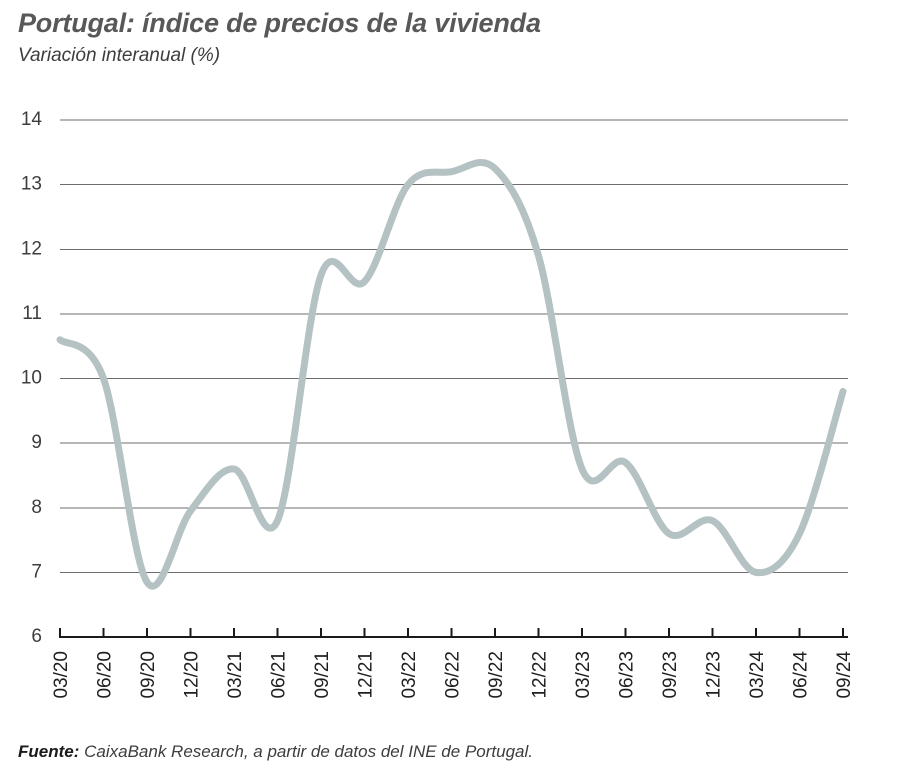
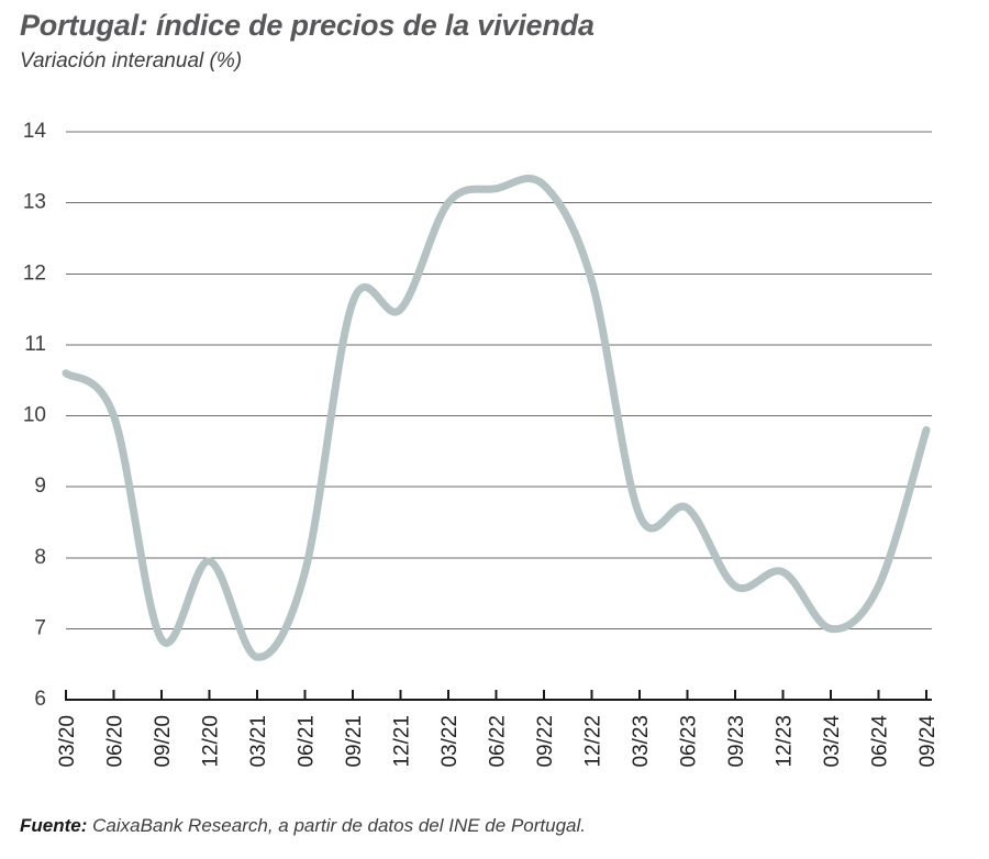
03/21: 8.6 -> 6.6
